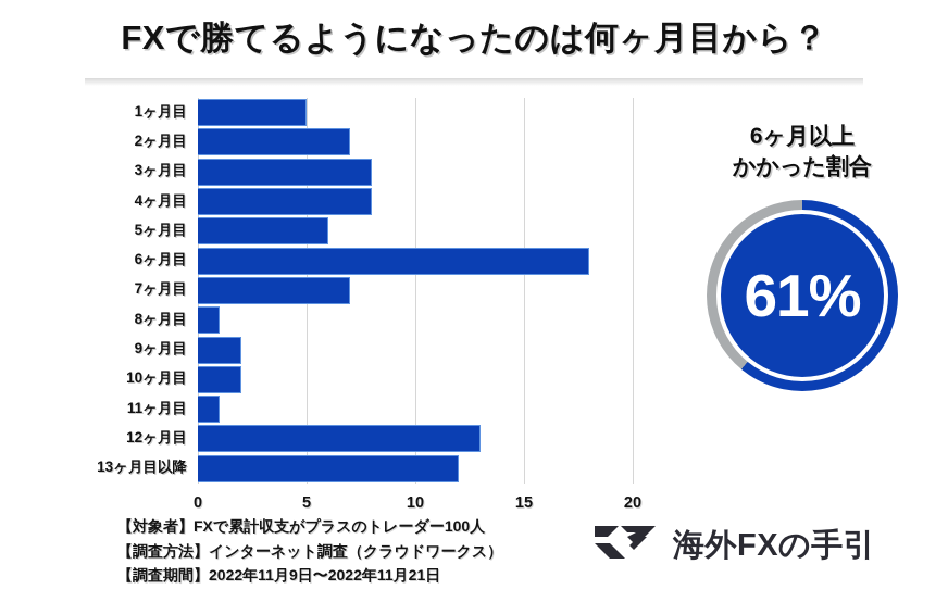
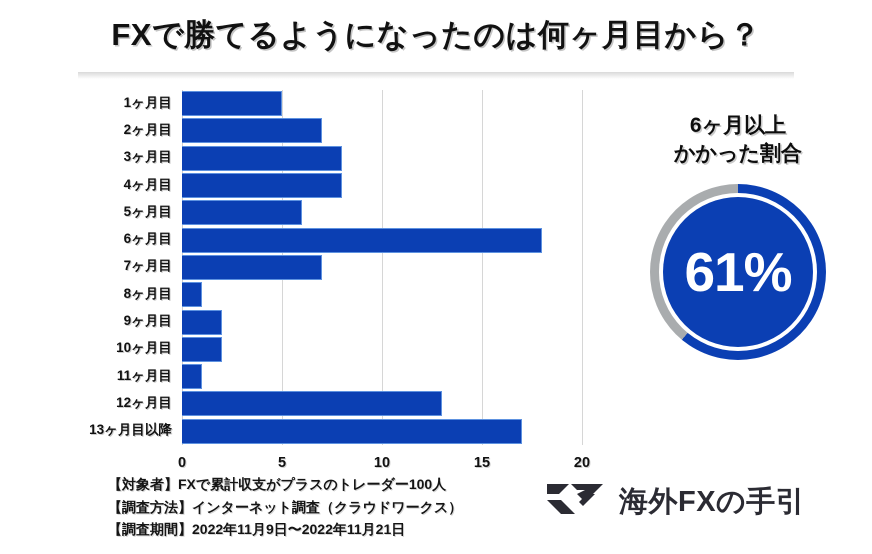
13ヶ月目以降: 12 -> 17
